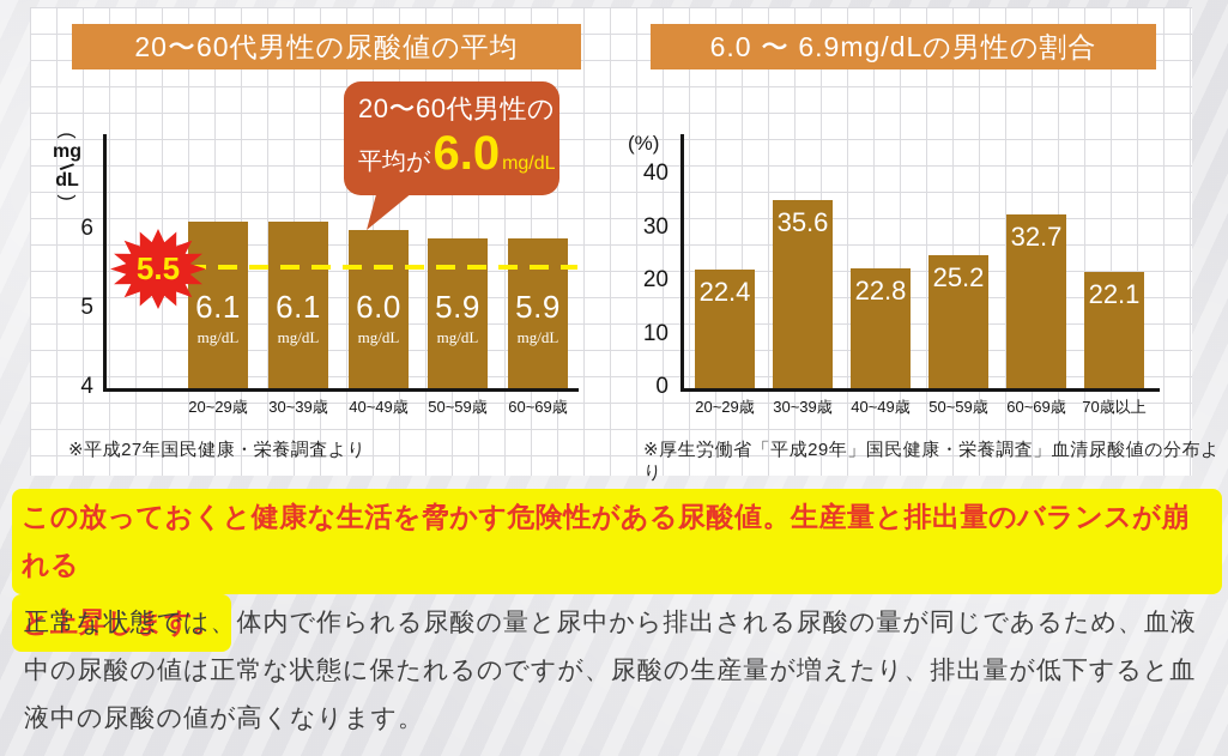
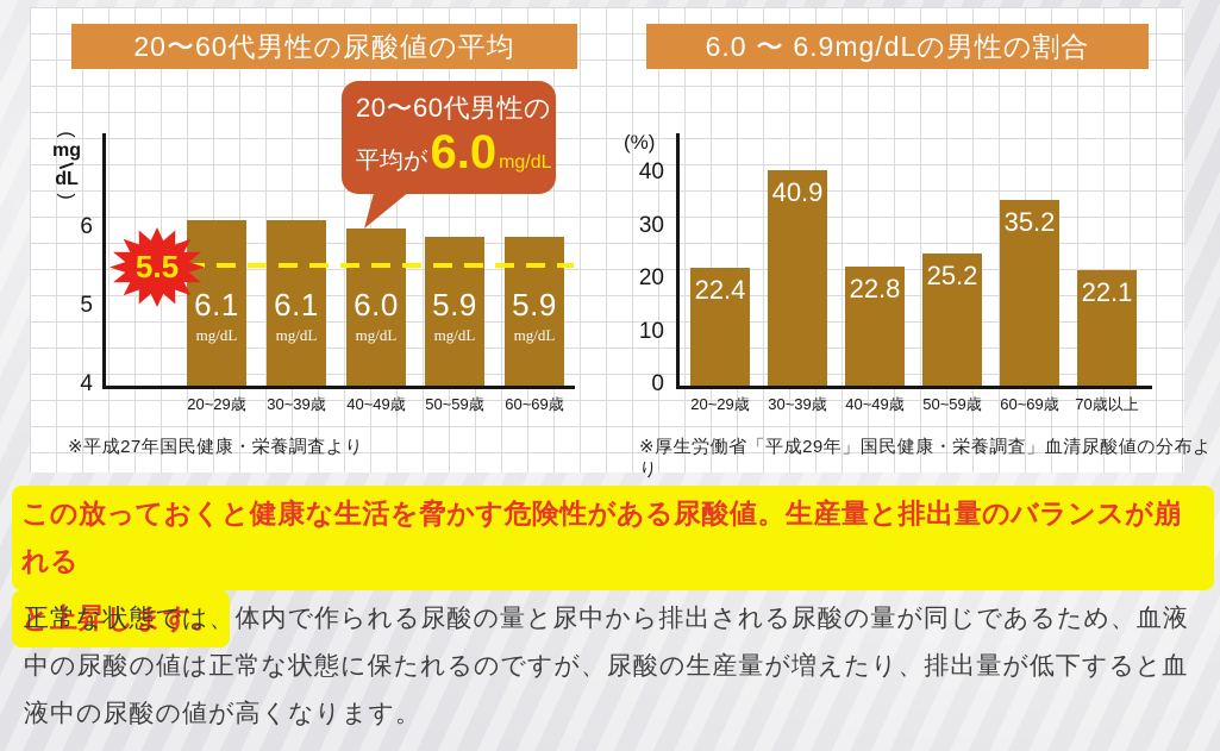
6.0 〜 6.9mg/dLの男性の割合/30~39歳: 35.6 -> 40.9
6.0 〜 6.9mg/dLの男性の割合/60~69歳: 32.7 -> 35.2
